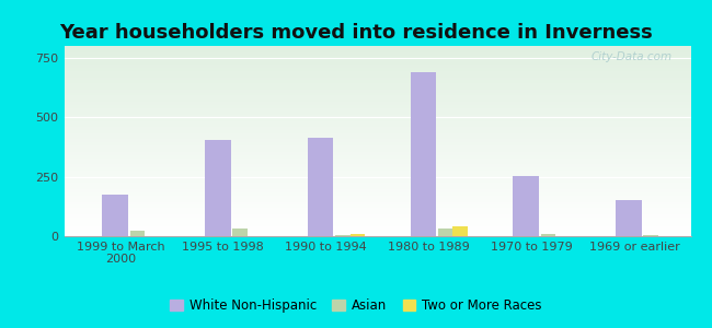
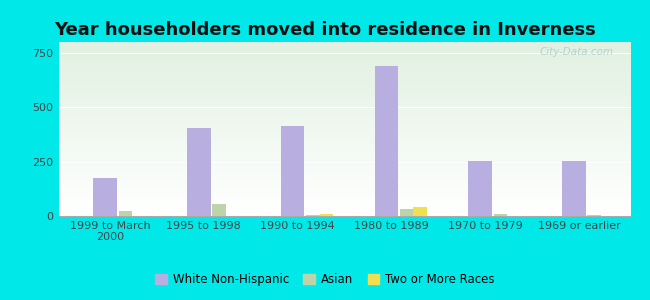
Asian/1995 to 1998: 30 -> 55
White Non-Hispanic/1969 or earlier: 150 -> 255
